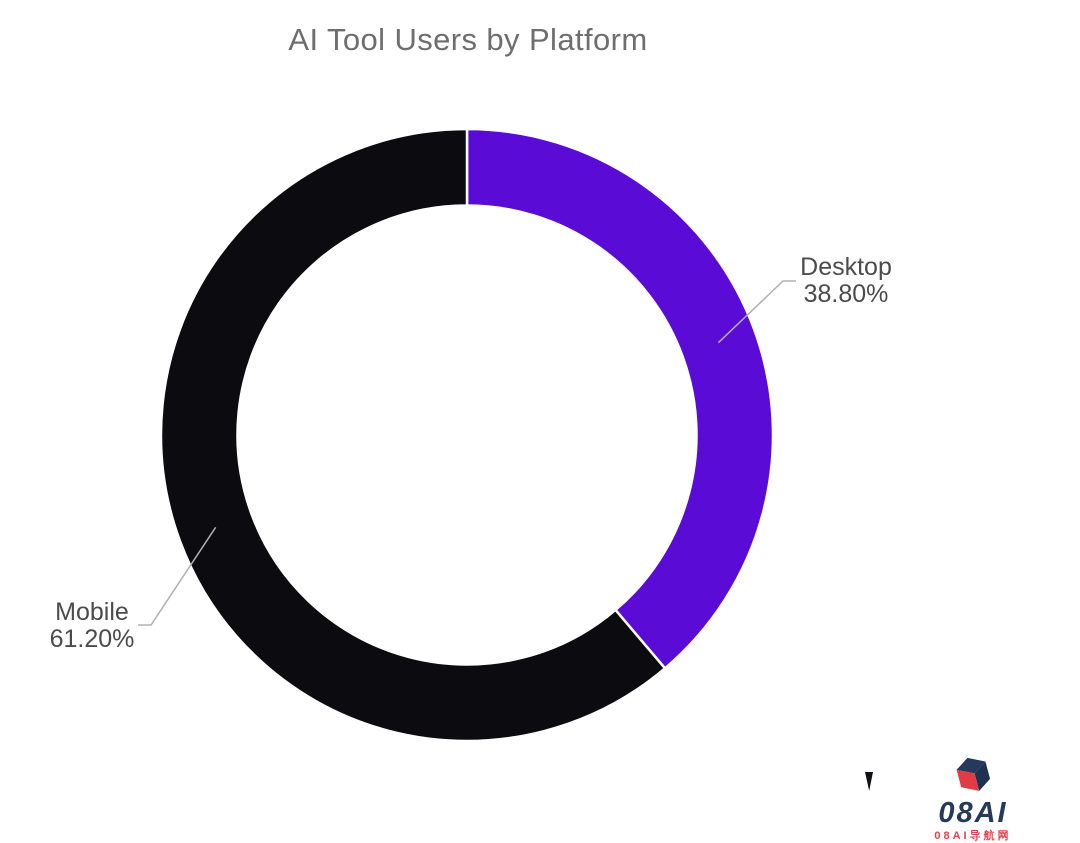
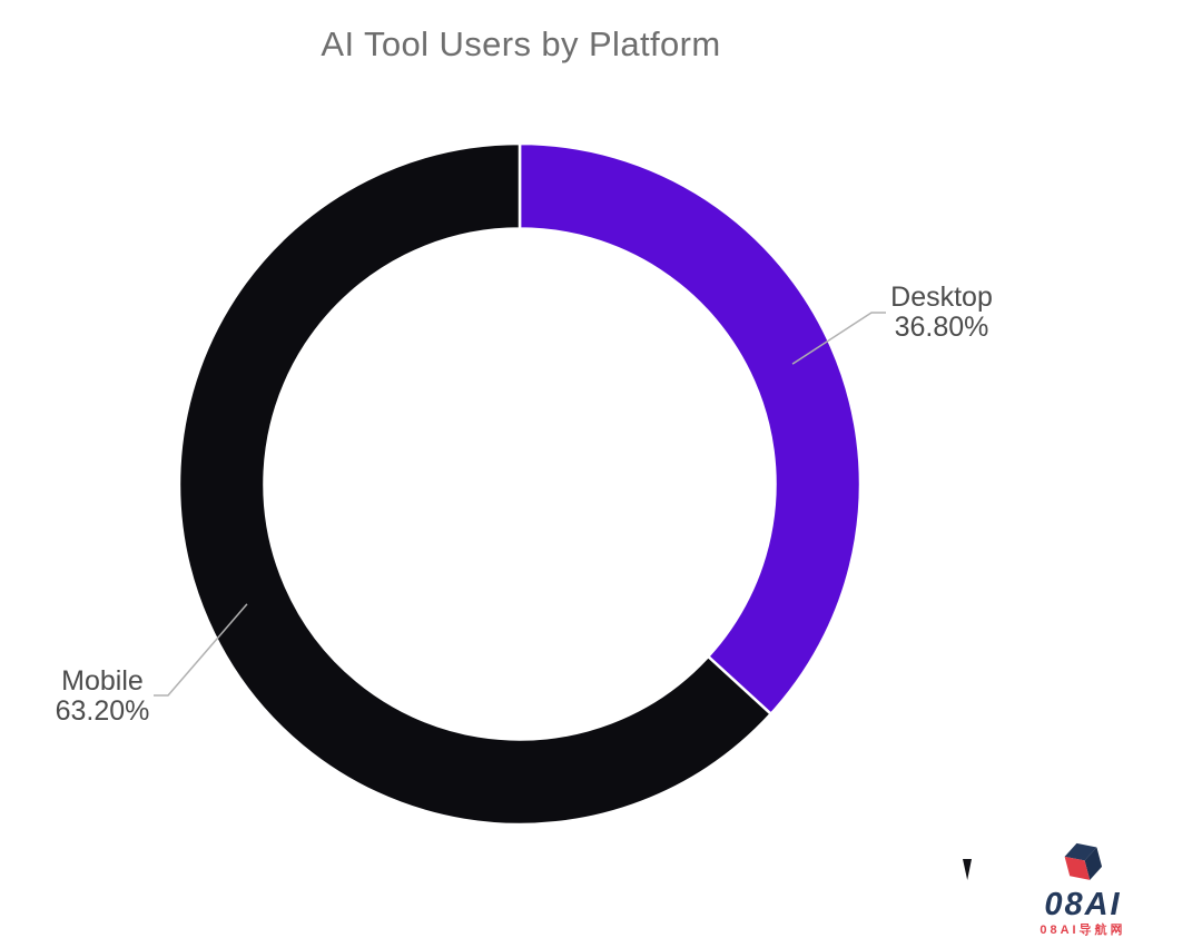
Desktop: 38.80% -> 36.80%
Mobile: 61.20% -> 63.20%
